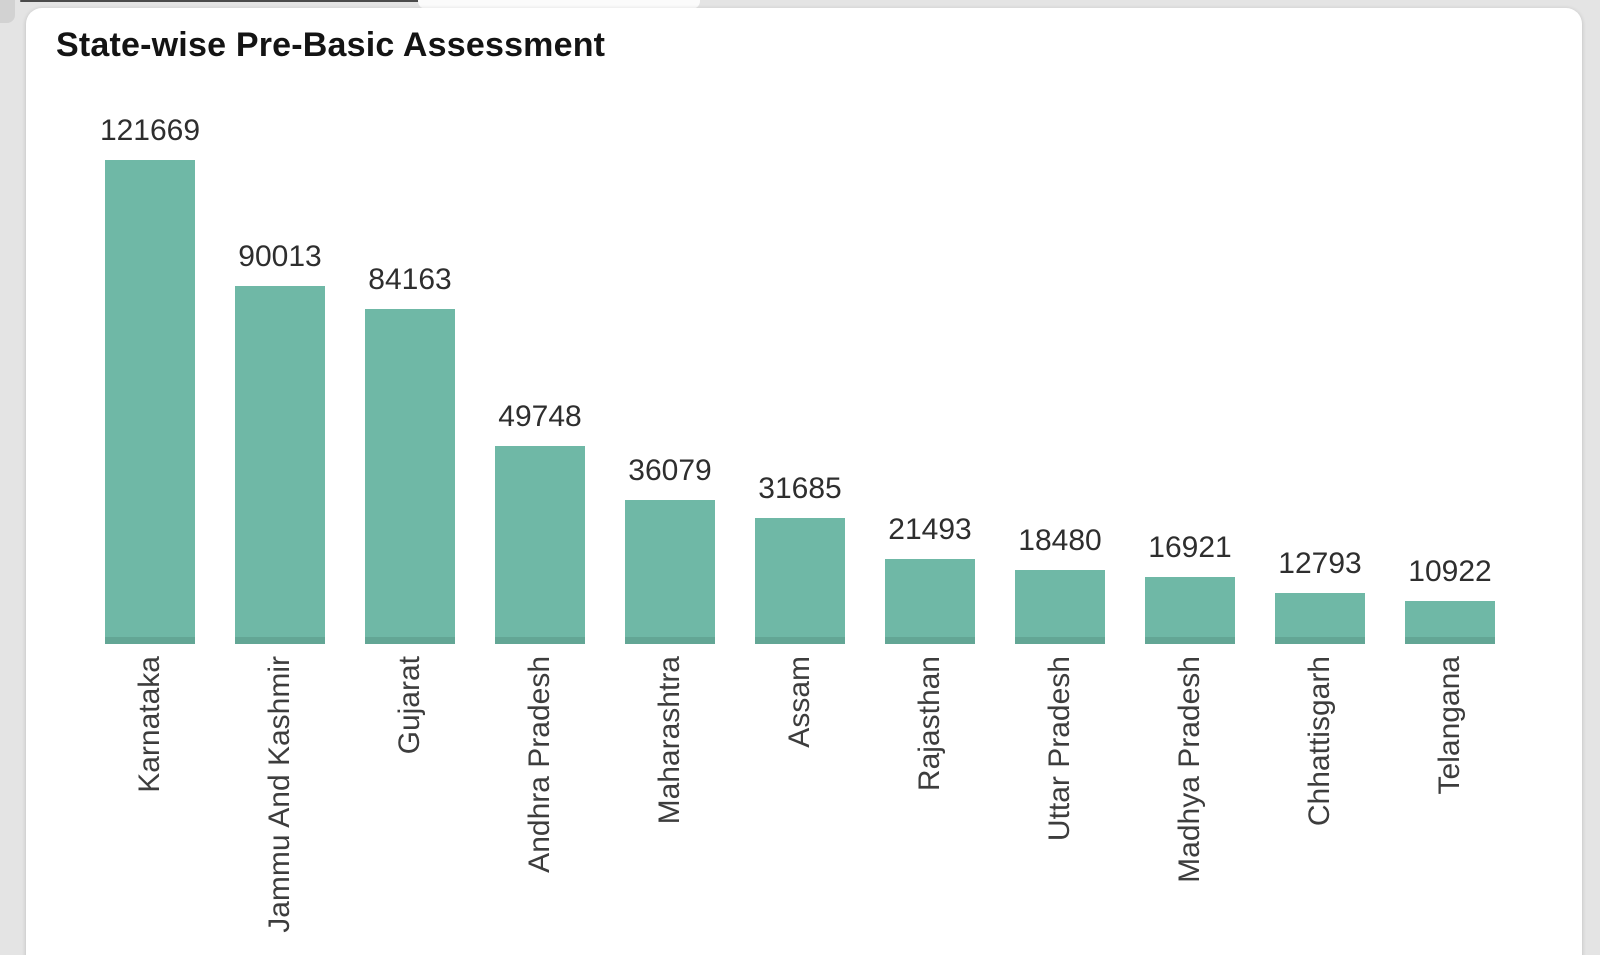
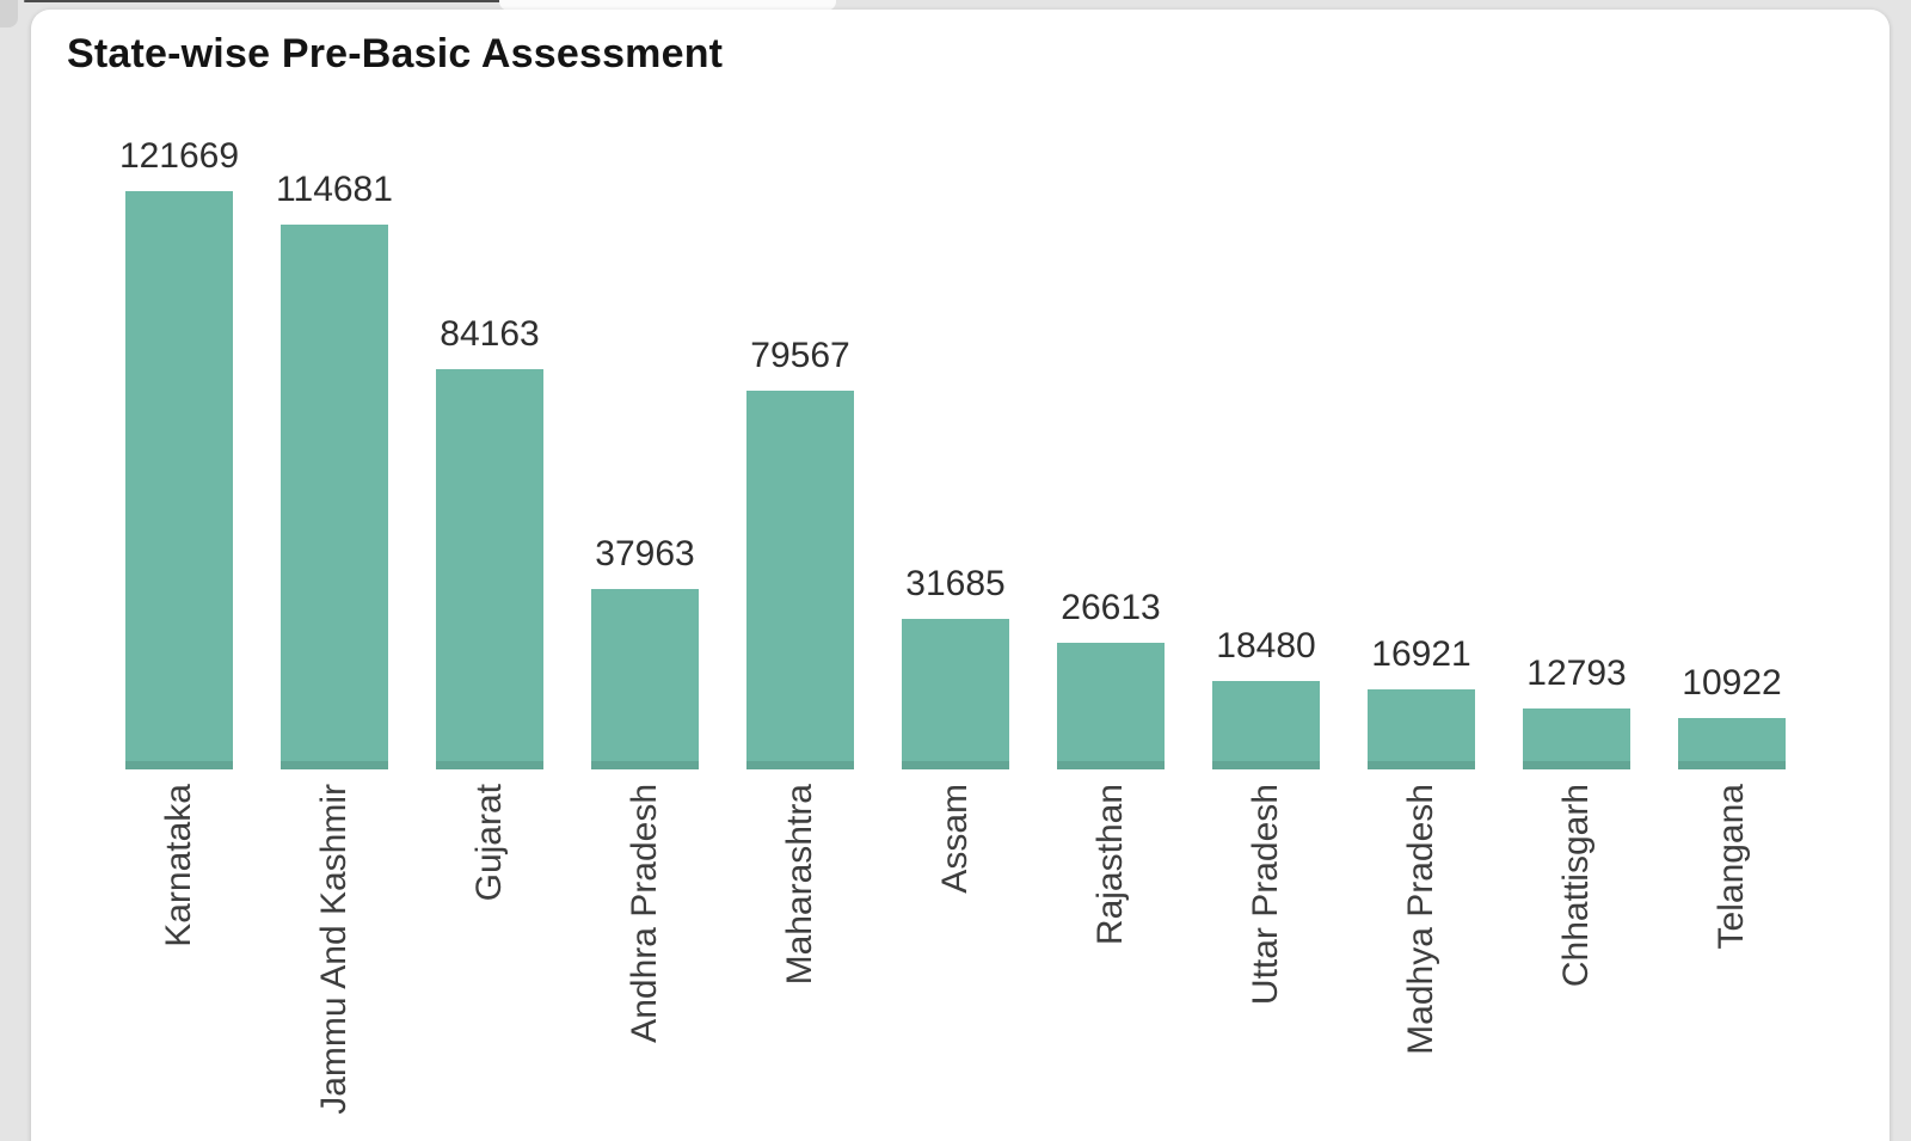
Jammu And Kashmir: 90013 -> 114681
Andhra Pradesh: 49748 -> 37963
Maharashtra: 36079 -> 79567
Rajasthan: 21493 -> 26613
